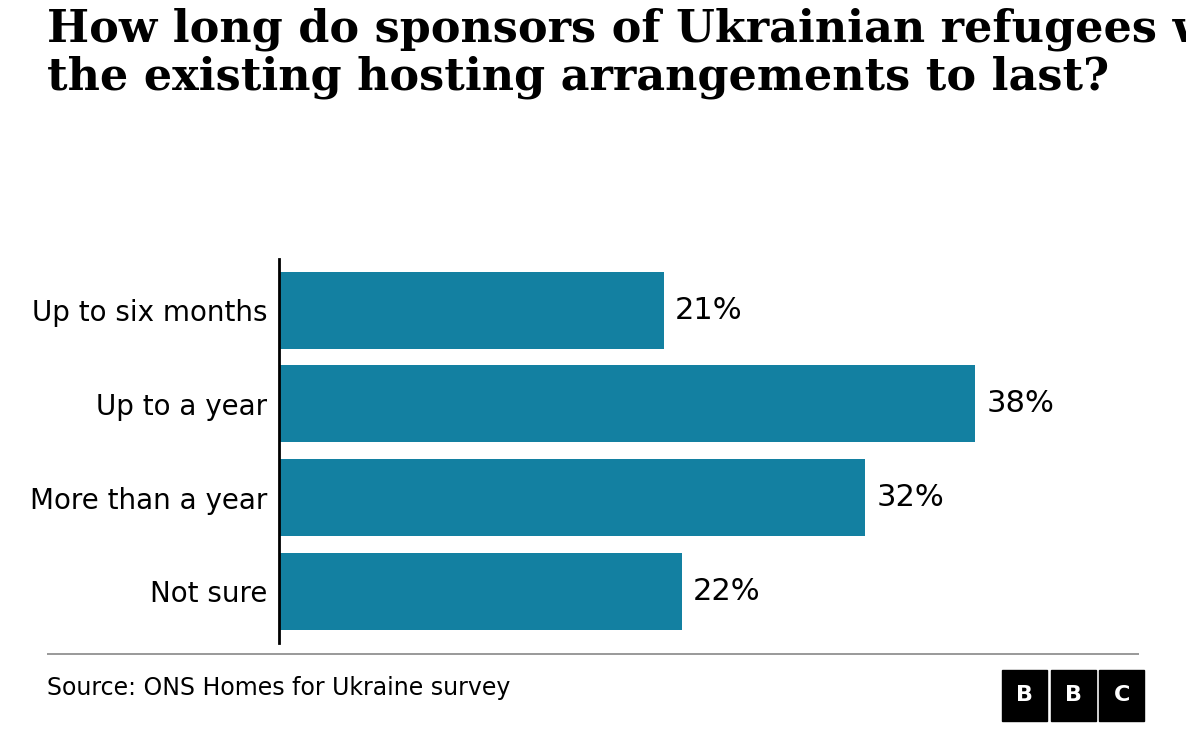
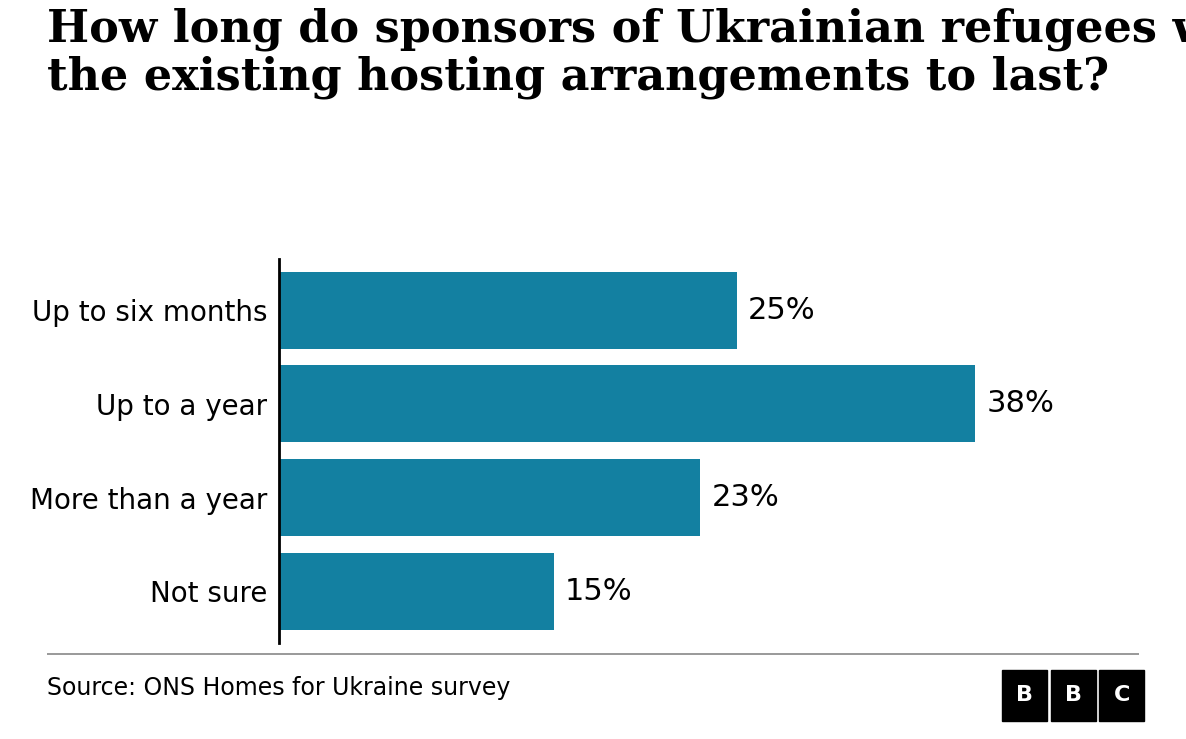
Up to six months: 21% -> 25%
More than a year: 32% -> 23%
Not sure: 22% -> 15%
